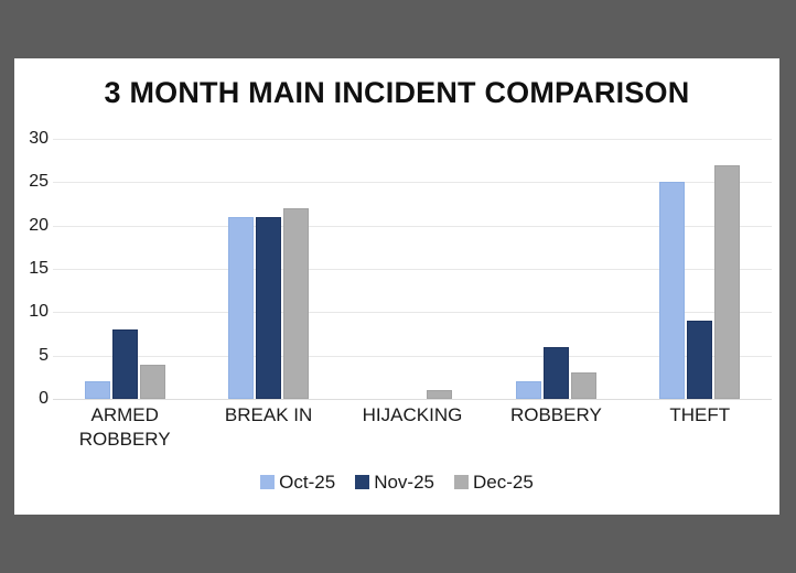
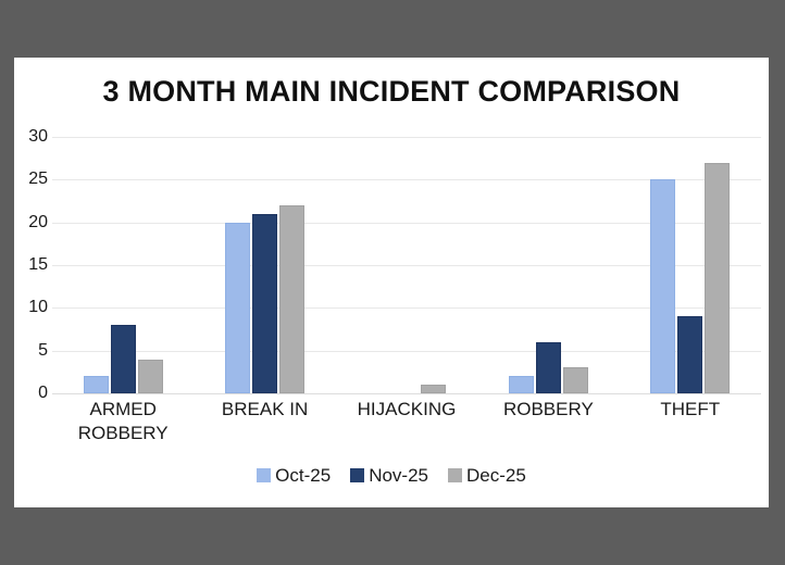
Oct-25/BREAK IN: 21 -> 20
